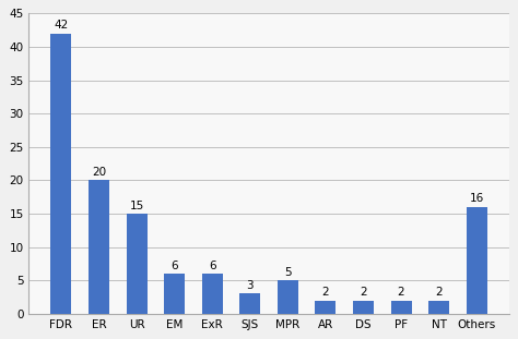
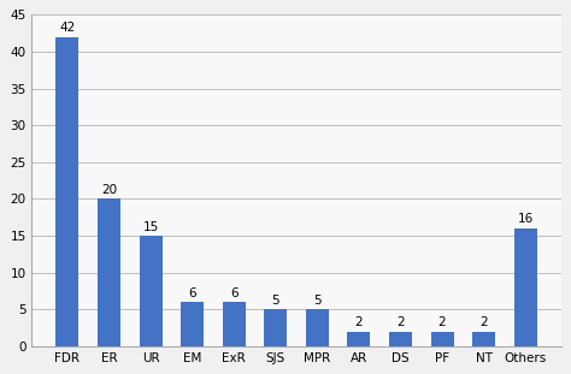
SJS: 3 -> 5
